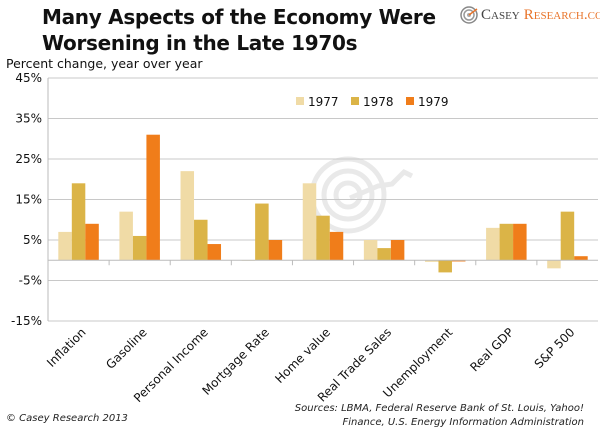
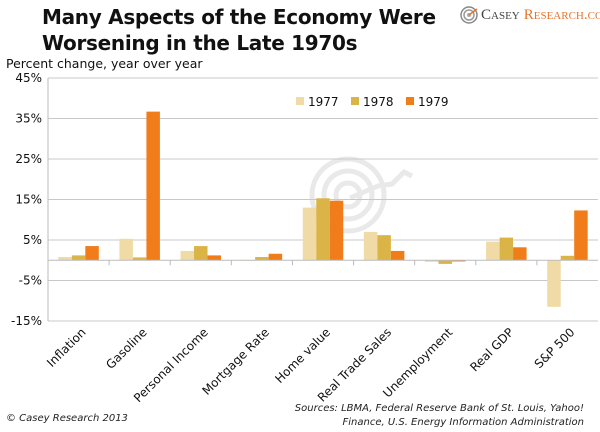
1977/Inflation: 7% -> 1%
1978/Inflation: 19% -> 1%
1979/Inflation: 9% -> 4%
1977/Gasoline: 12% -> 5%
1978/Gasoline: 6% -> 1%
1979/Gasoline: 31% -> 37%
1977/Personal Income: 22% -> 2%
1978/Personal Income: 10% -> 4%
1979/Personal Income: 4% -> 1%
1978/Mortgage Rate: 14% -> 1%
1979/Mortgage Rate: 5% -> 2%
1977/Home value: 19% -> 13%
1978/Home value: 11% -> 15%
1979/Home value: 7% -> 15%
1977/Real Trade Sales: 5% -> 7%
1978/Real Trade Sales: 3% -> 6%
1979/Real Trade Sales: 5% -> 2%
1978/Unemployment: -3% -> -1%
1977/Real GDP: 8% -> 5%
1978/Real GDP: 9% -> 6%
1979/Real GDP: 9% -> 3%
1977/S&P 500: -2% -> -12%
1978/S&P 500: 12% -> 1%
1979/S&P 500: 1% -> 12%
